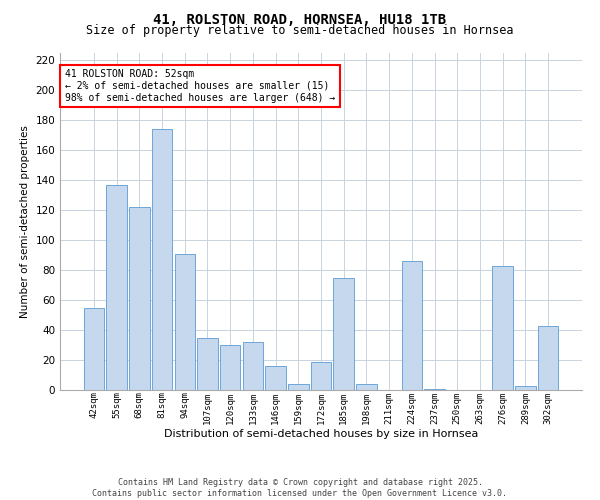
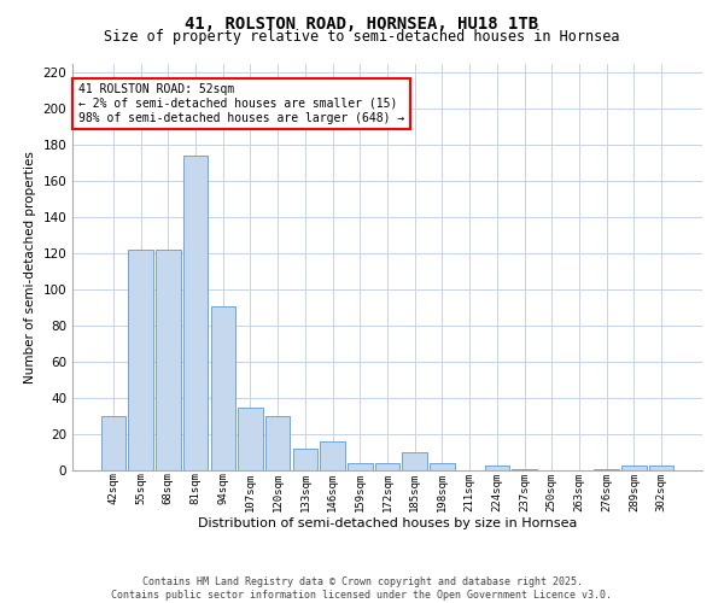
42sqm: 55 -> 30
55sqm: 137 -> 122
133sqm: 32 -> 12
172sqm: 19 -> 4
185sqm: 75 -> 10
224sqm: 86 -> 3
276sqm: 83 -> 1
302sqm: 43 -> 3
